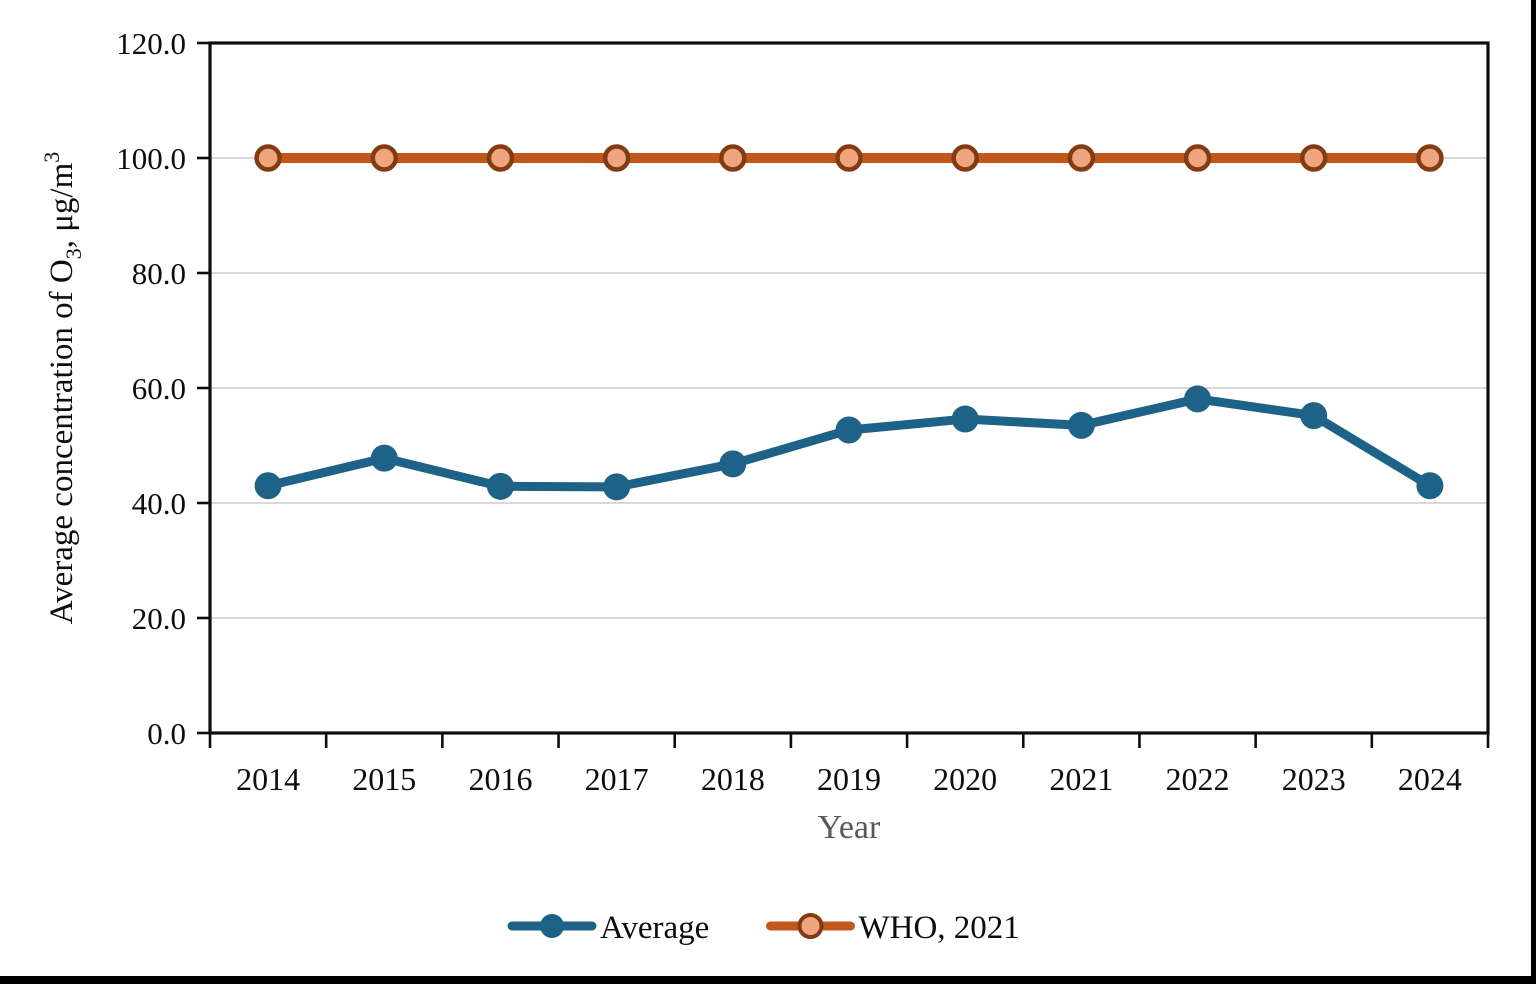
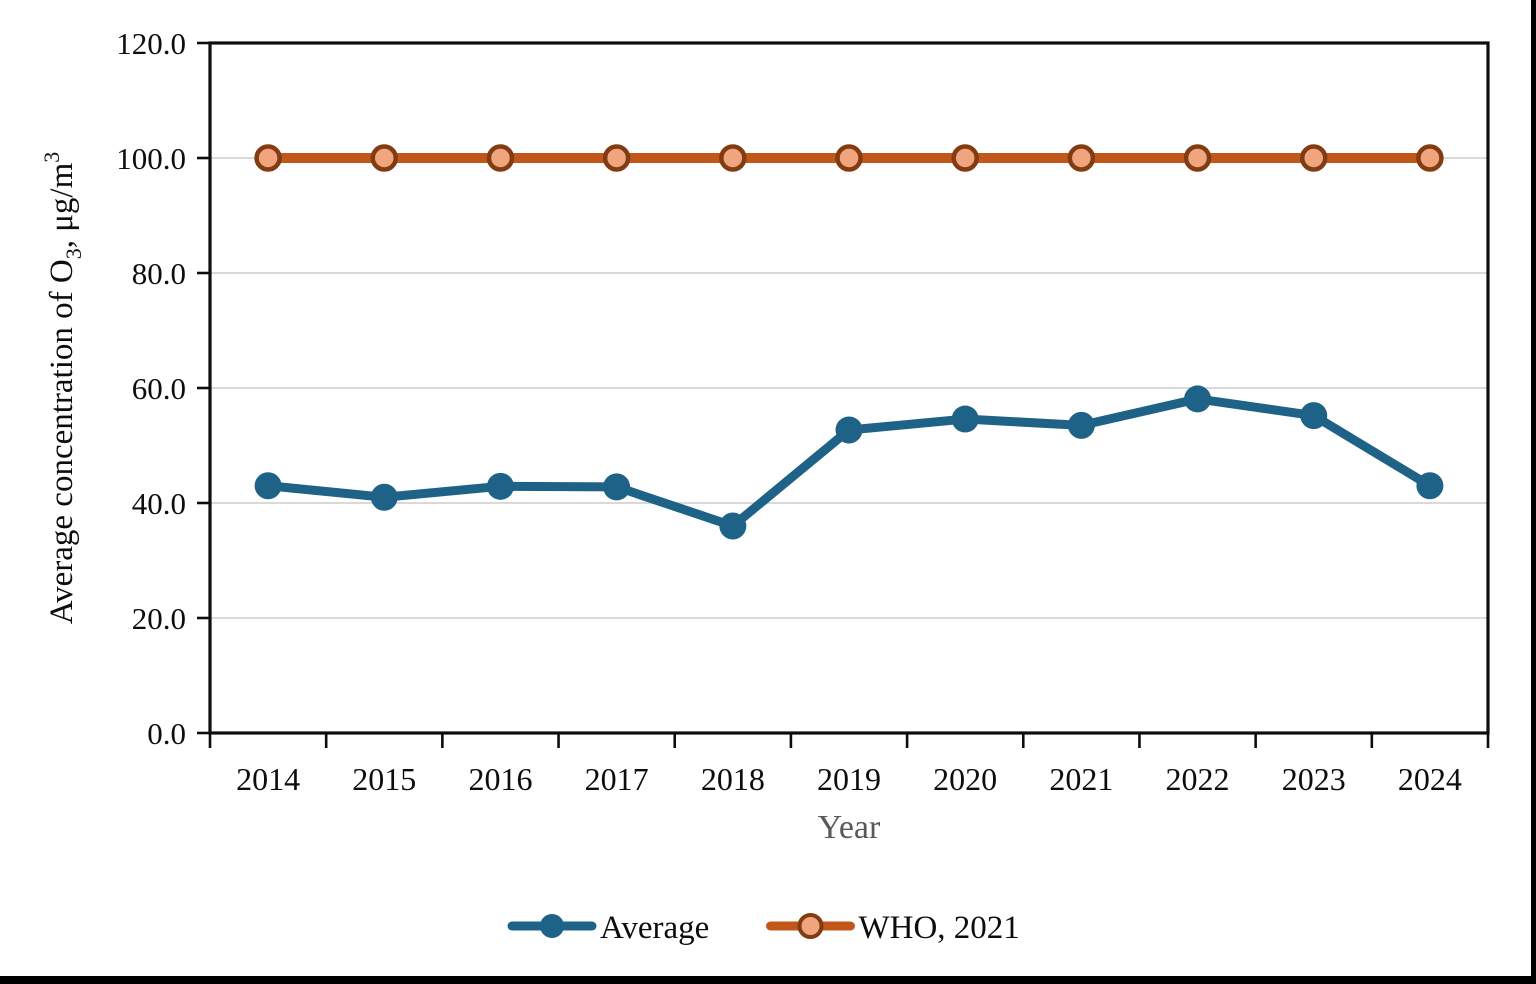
Average/2015: 48 -> 41
Average/2018: 47 -> 36
